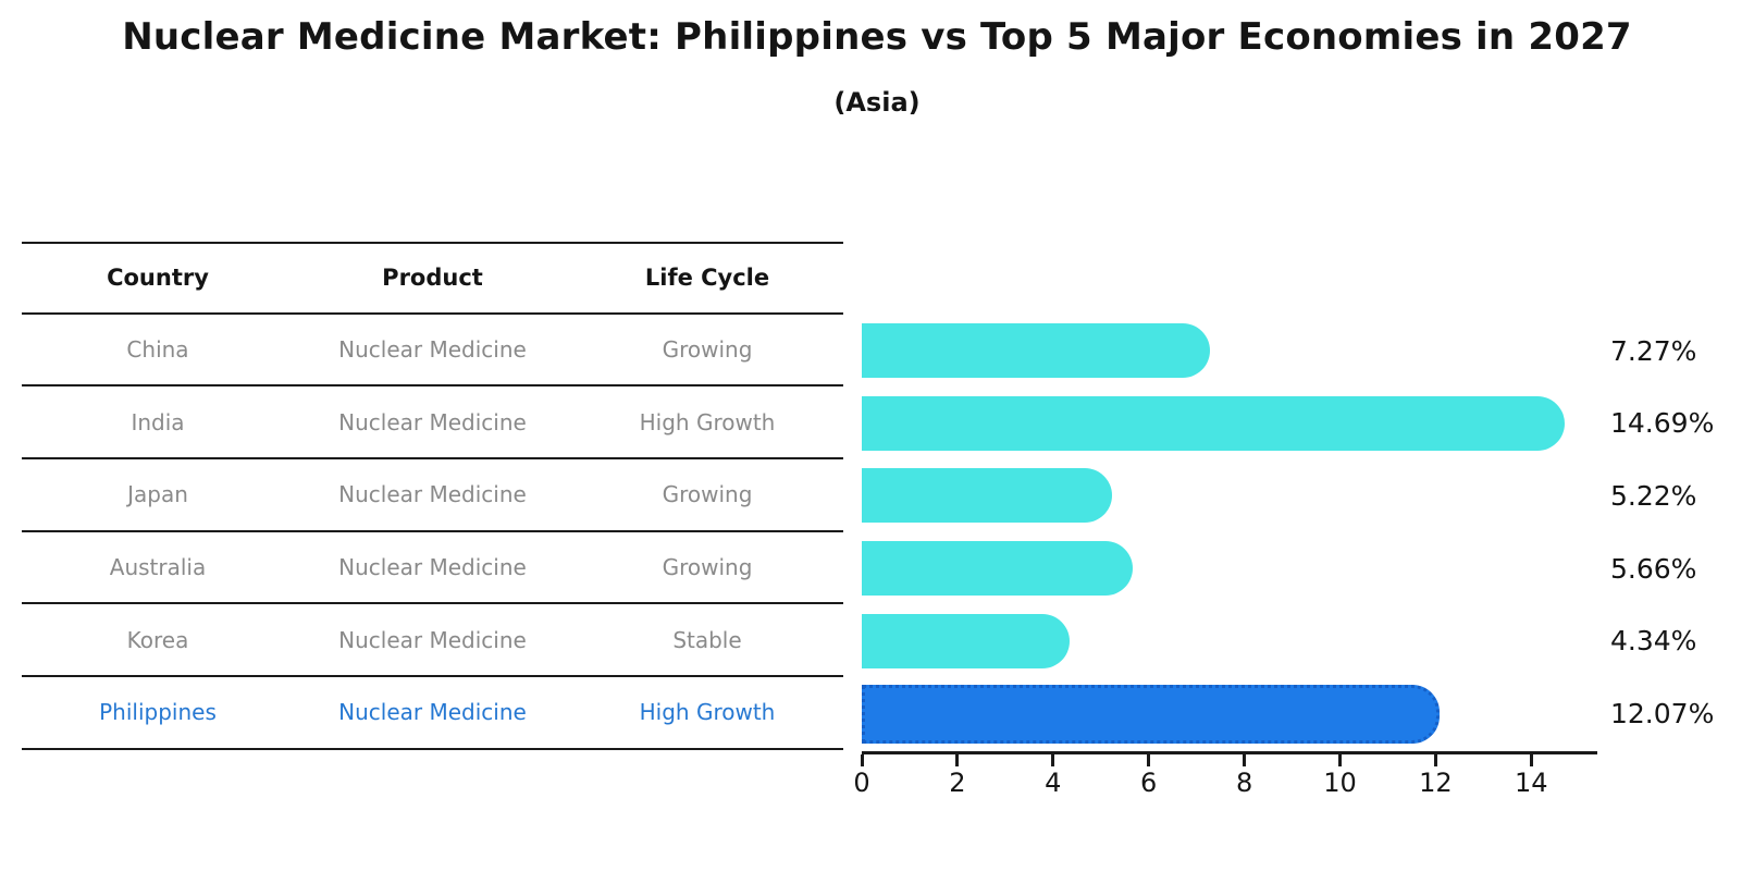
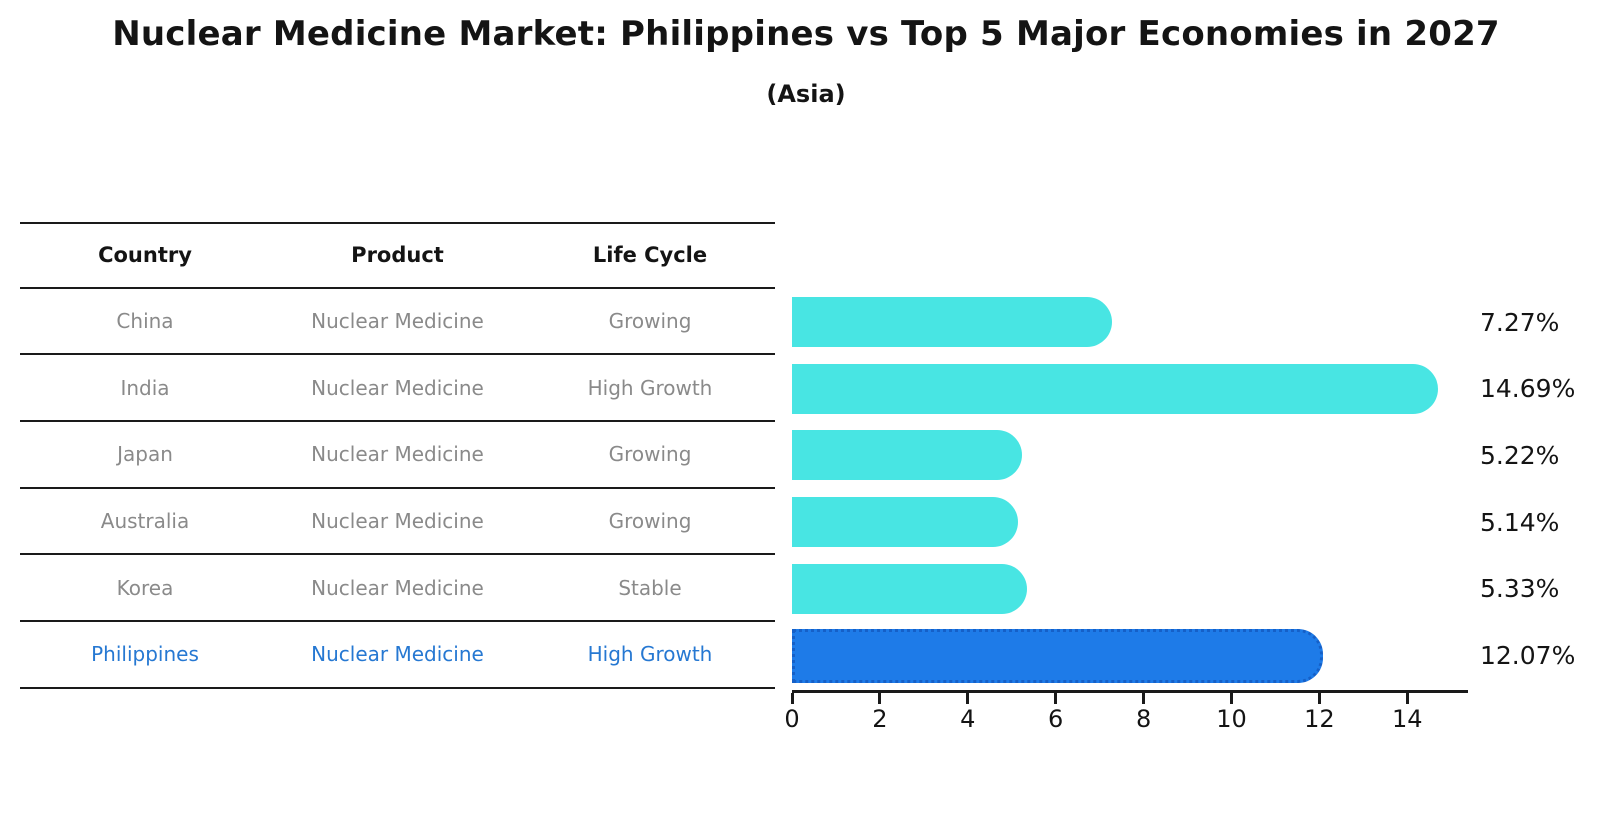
Australia: 5.66% -> 5.14%
Korea: 4.34% -> 5.33%
